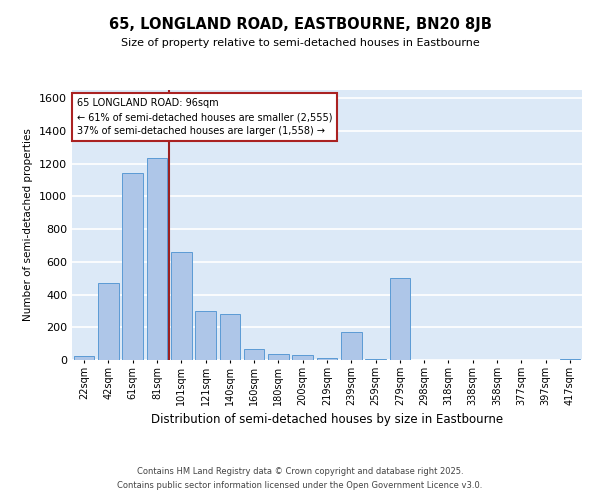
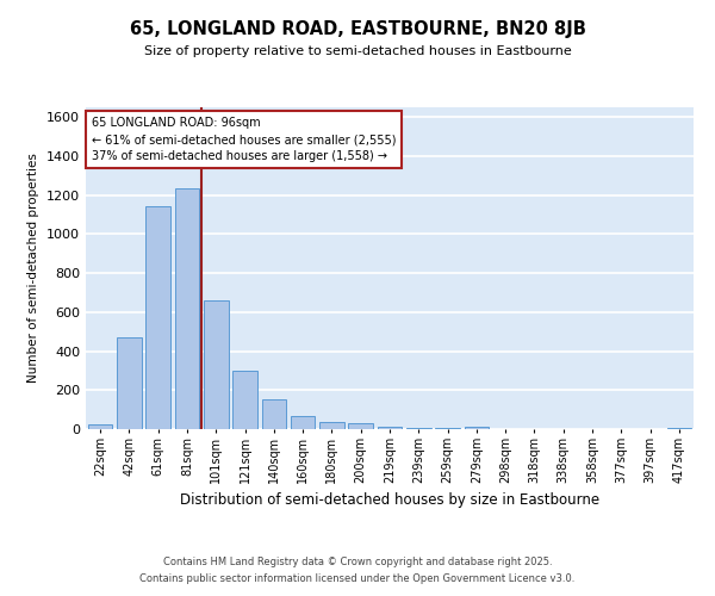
140sqm: 280 -> 160
239sqm: 170 -> 10
279sqm: 500 -> 10
